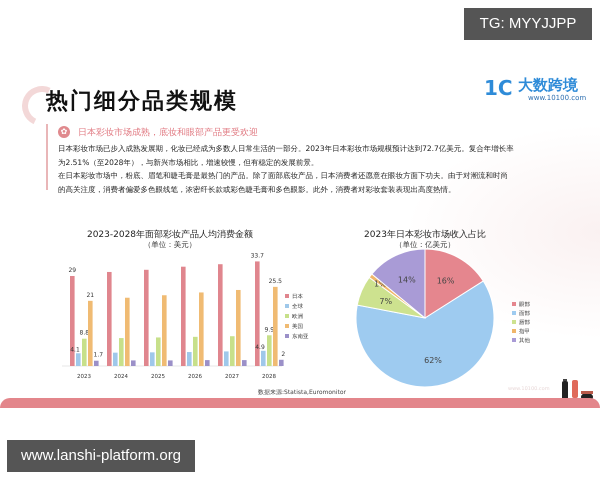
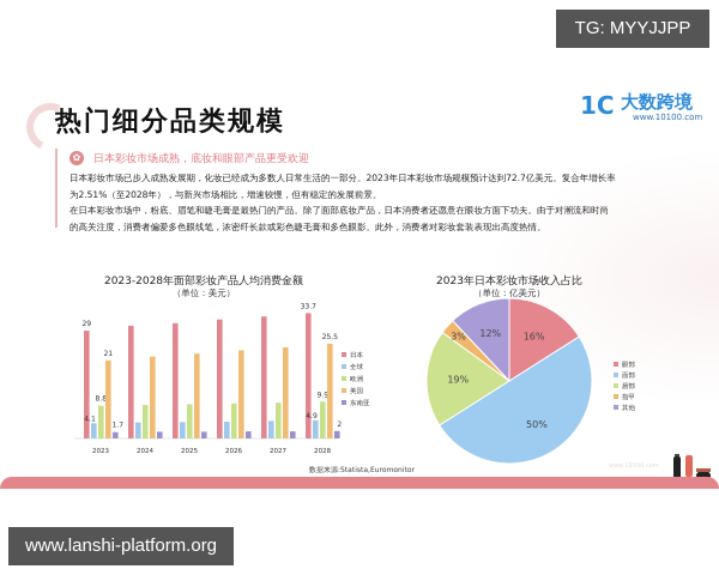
2023年日本彩妆市场收入占比/面部: 62% -> 50%
2023年日本彩妆市场收入占比/唇部: 7% -> 19%
2023年日本彩妆市场收入占比/指甲: 1% -> 3%
2023年日本彩妆市场收入占比/其他: 14% -> 12%
